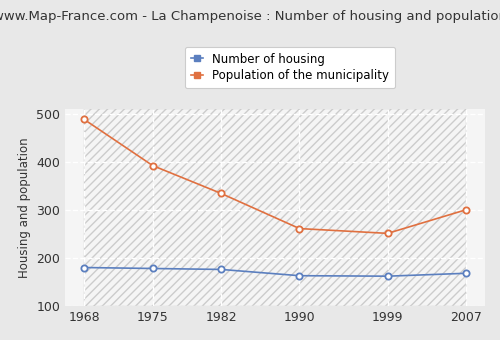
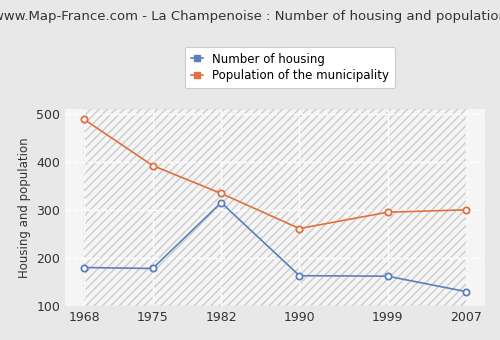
Number of housing/1982: 176 -> 315
Population of the municipality/1999: 251 -> 295
Number of housing/2007: 168 -> 130
